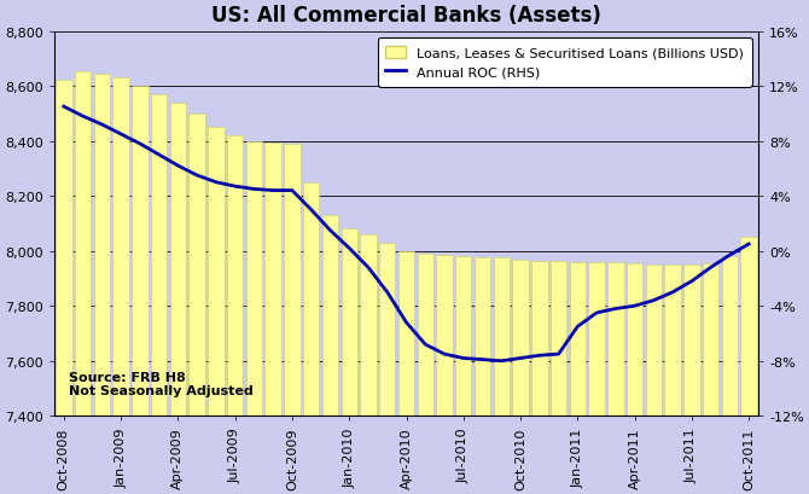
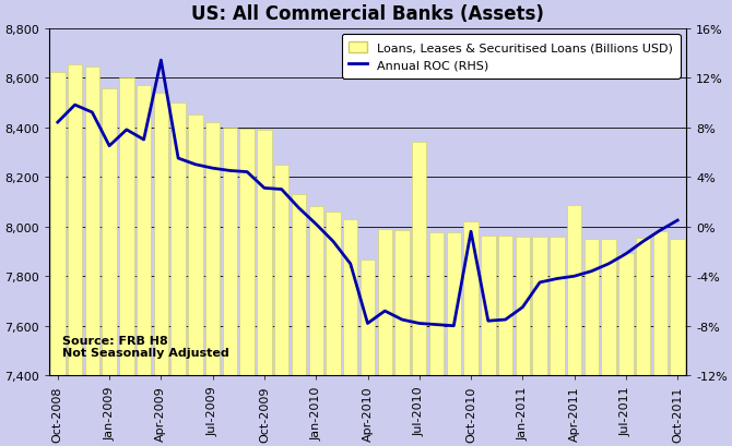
Annual ROC (RHS)/Oct-2008: 10.5% -> 8.4%
Loans, Leases & Securitised Loans (Billions USD)/Jan-2009: 8,630 -> 8,555
Annual ROC (RHS)/Jan-2009: 8.5% -> 6.5%
Annual ROC (RHS)/Apr-2009: 6.2% -> 13.4%
Annual ROC (RHS)/Oct-2009: 4.4% -> 3.1%
Loans, Leases & Securitised Loans (Billions USD)/Apr-2010: 8,000 -> 7,865
Annual ROC (RHS)/Apr-2010: -5.2% -> -7.8%
Loans, Leases & Securitised Loans (Billions USD)/Jul-2010: 7,980 -> 8,340
Loans, Leases & Securitised Loans (Billions USD)/Oct-2010: 7,970 -> 8,020
Annual ROC (RHS)/Oct-2010: -7.8% -> -0.4%
Annual ROC (RHS)/Jan-2011: -5.5% -> -6.5%
Loans, Leases & Securitised Loans (Billions USD)/Apr-2011: 7,955 -> 8,085
Loans, Leases & Securitised Loans (Billions USD)/Jul-2011: 7,950 -> 7,895
Loans, Leases & Securitised Loans (Billions USD)/Oct-2011: 8,050 -> 7,950
